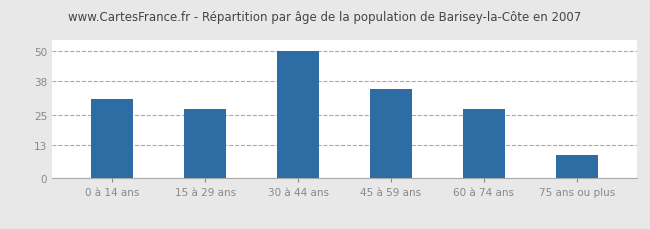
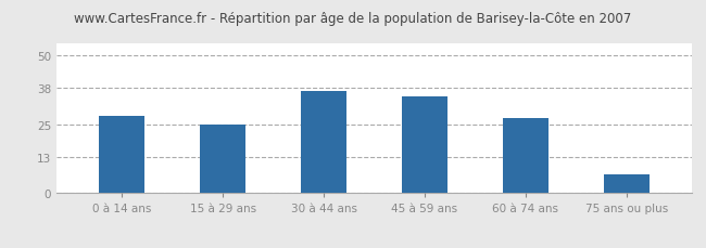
0 à 14 ans: 31 -> 28
15 à 29 ans: 27 -> 25
30 à 44 ans: 50 -> 37
75 ans ou plus: 9 -> 7
